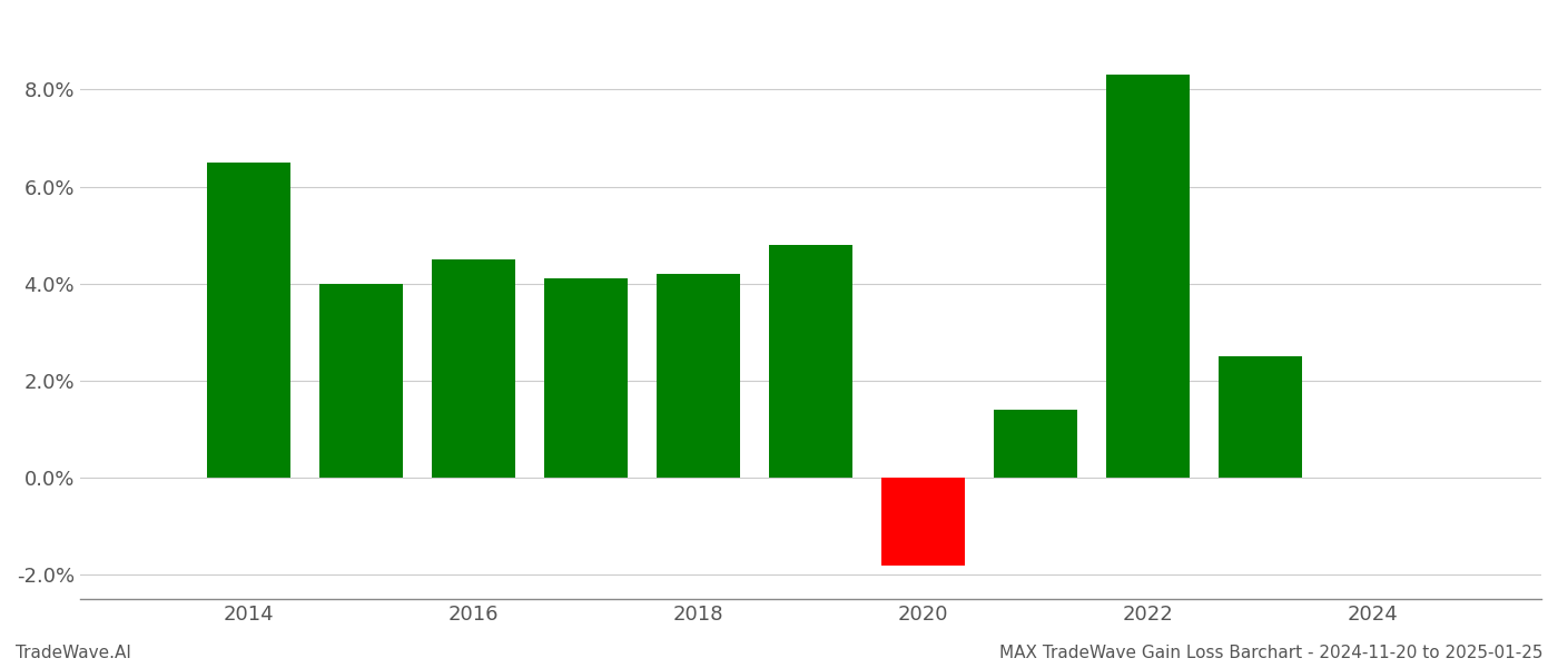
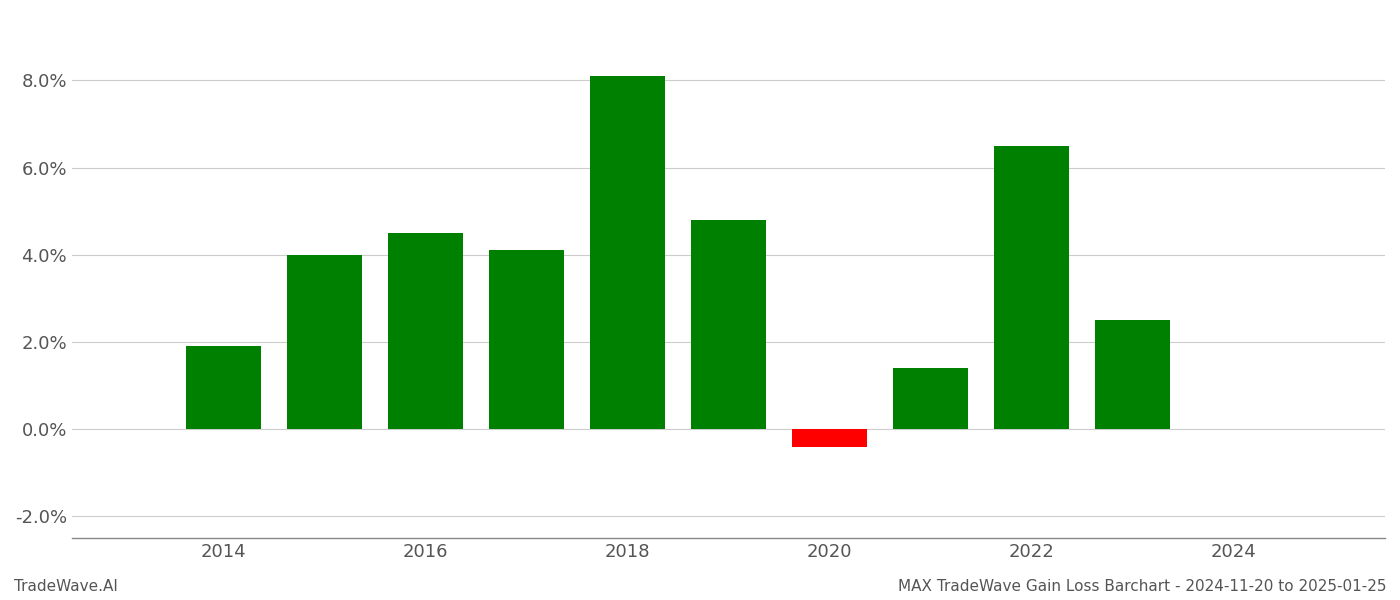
2014: 6.5% -> 1.9%
2018: 4.2% -> 8.1%
2020: -1.8% -> -0.4%
2022: 8.3% -> 6.5%
